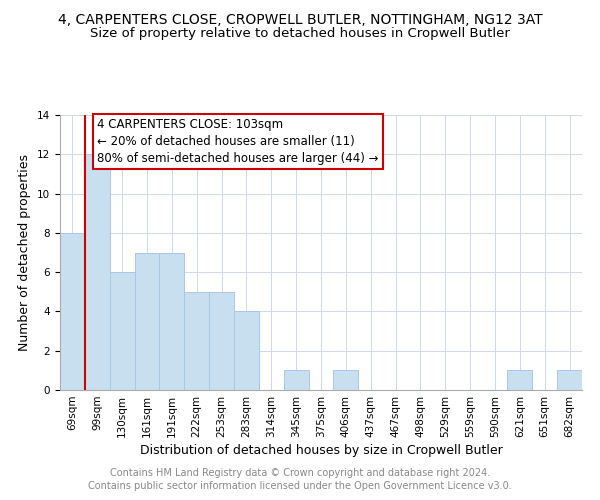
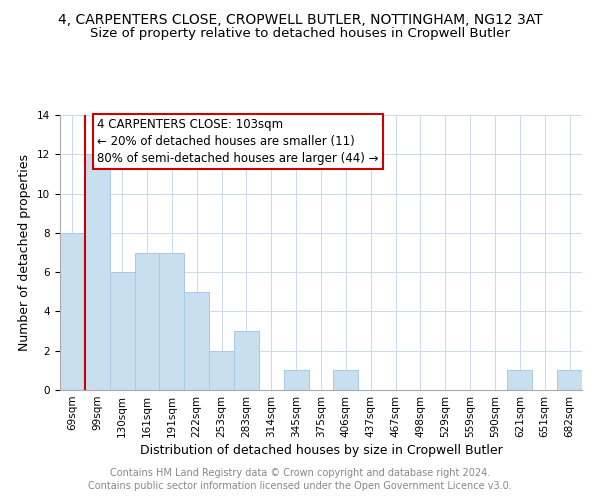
253sqm: 5 -> 2
283sqm: 4 -> 3
